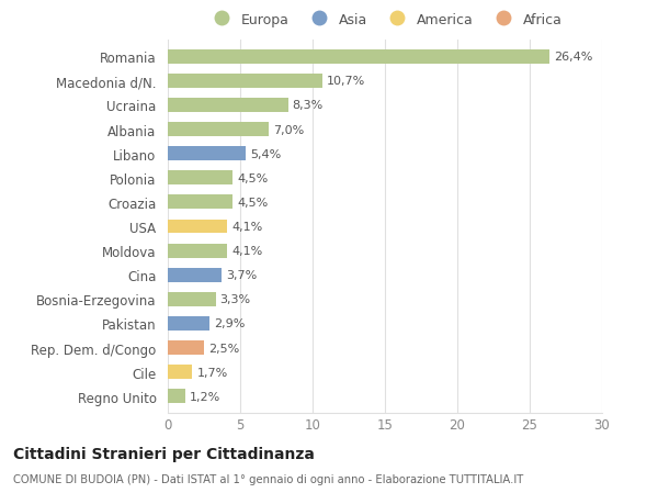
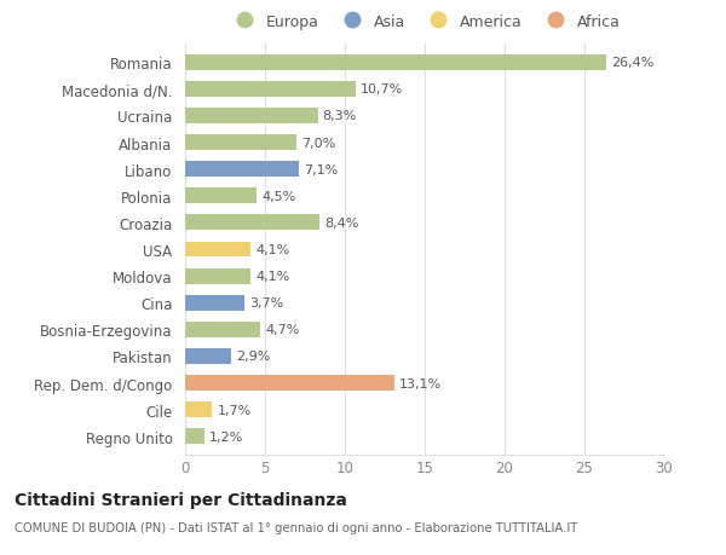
Libano: 5,4% -> 7,1%
Croazia: 4,5% -> 8,4%
Bosnia-Erzegovina: 3,3% -> 4,7%
Rep. Dem. d/Congo: 2,5% -> 13,1%
